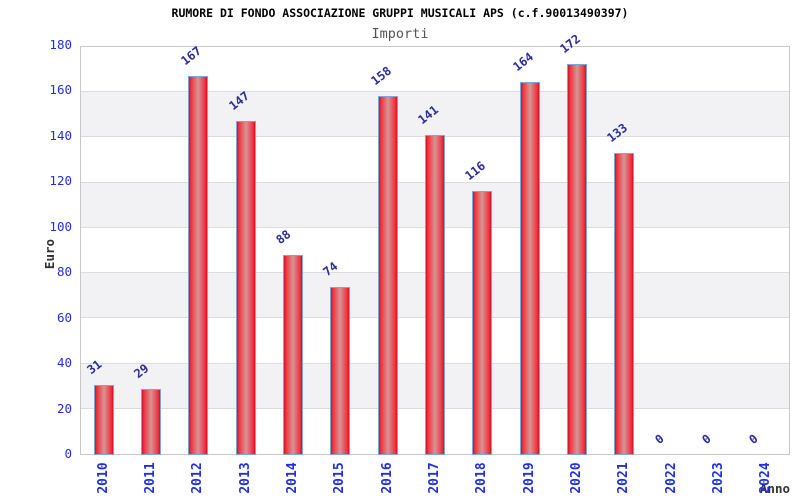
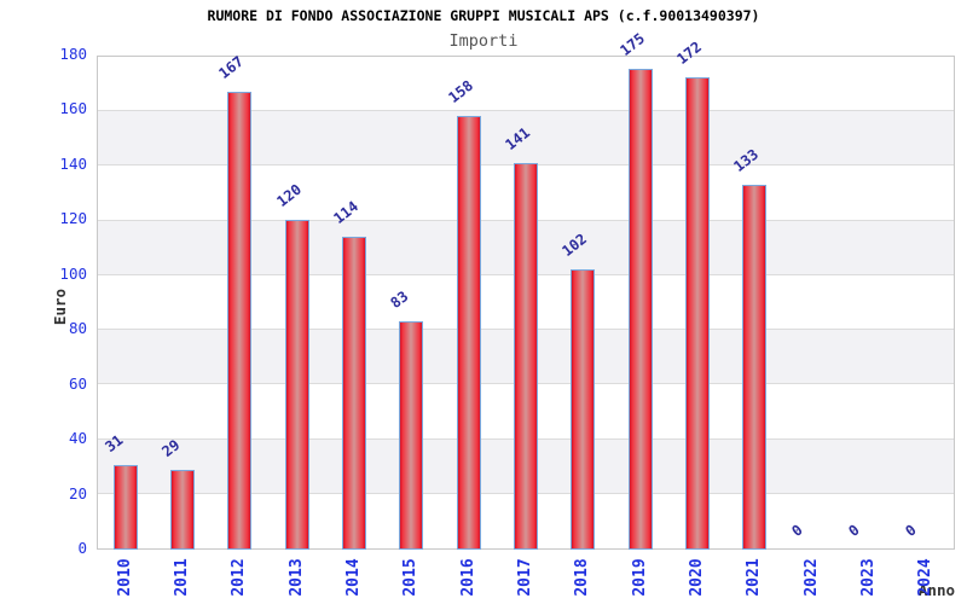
2013: 147 -> 120
2014: 88 -> 114
2015: 74 -> 83
2018: 116 -> 102
2019: 164 -> 175
